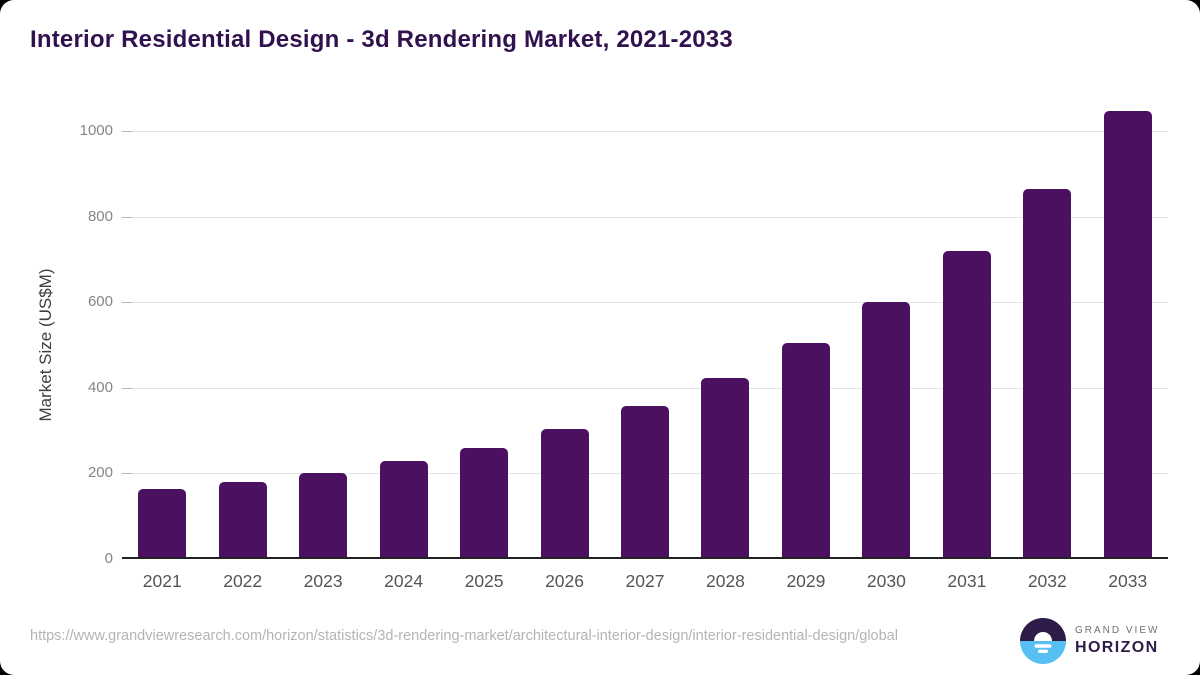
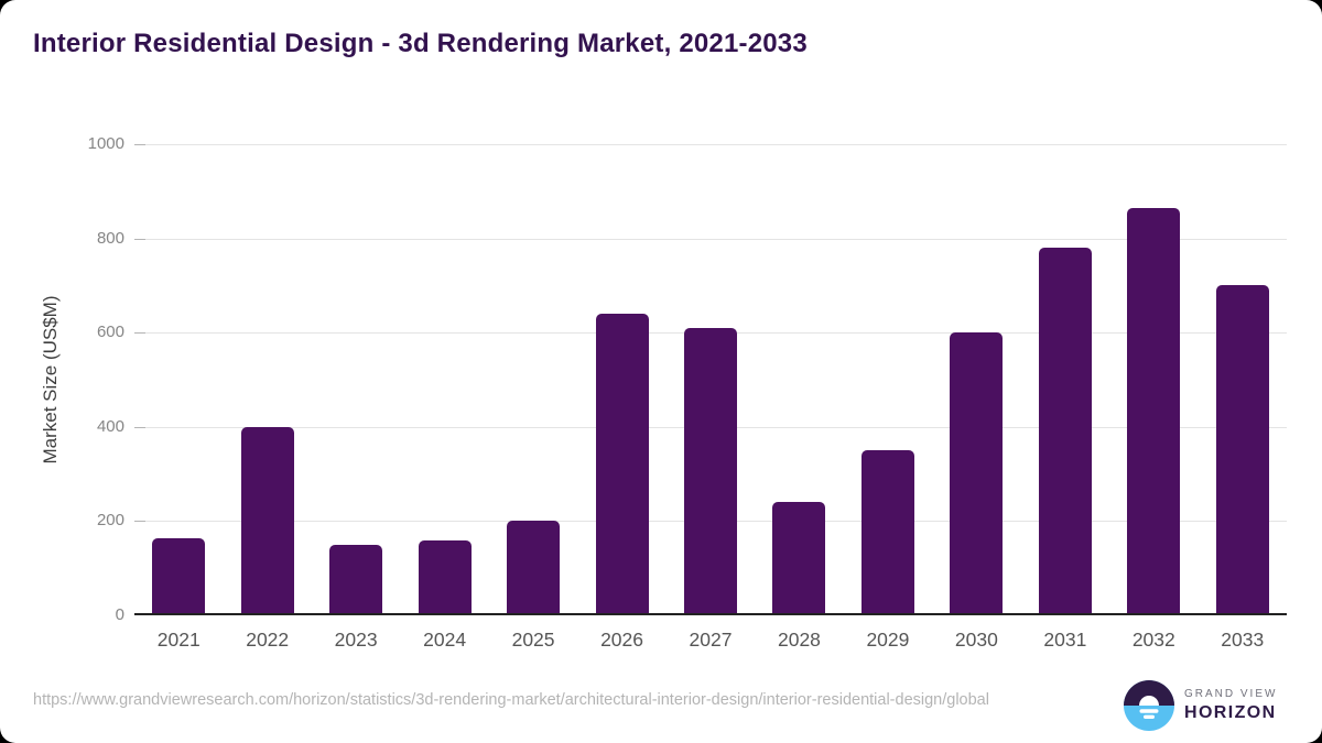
2022: 180 -> 400
2023: 200 -> 150
2024: 230 -> 160
2025: 260 -> 200
2026: 300 -> 640
2027: 360 -> 610
2028: 420 -> 240
2029: 500 -> 350
2031: 720 -> 780
2033: 1050 -> 700
